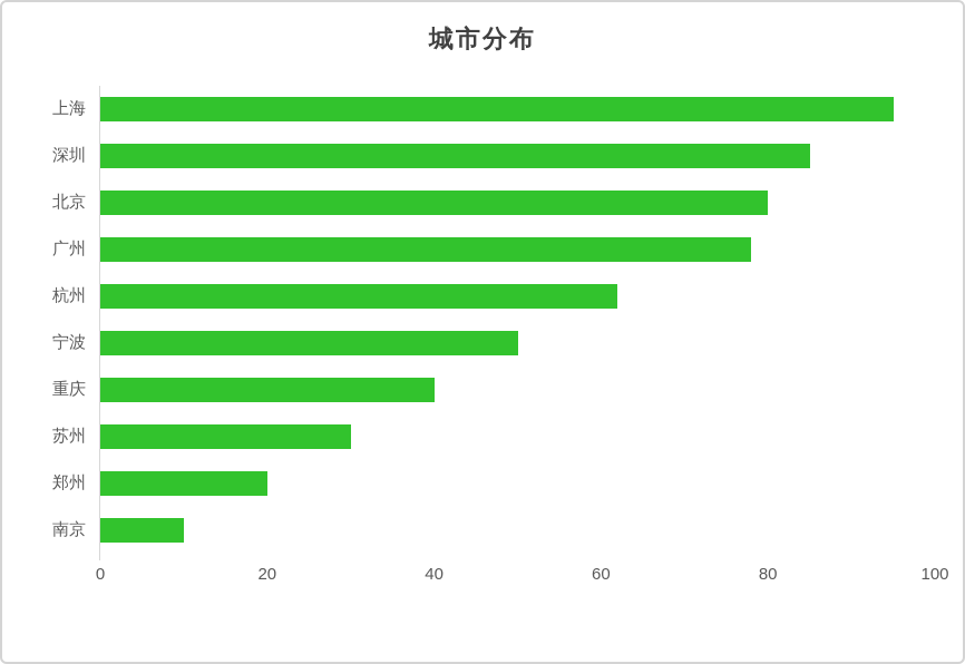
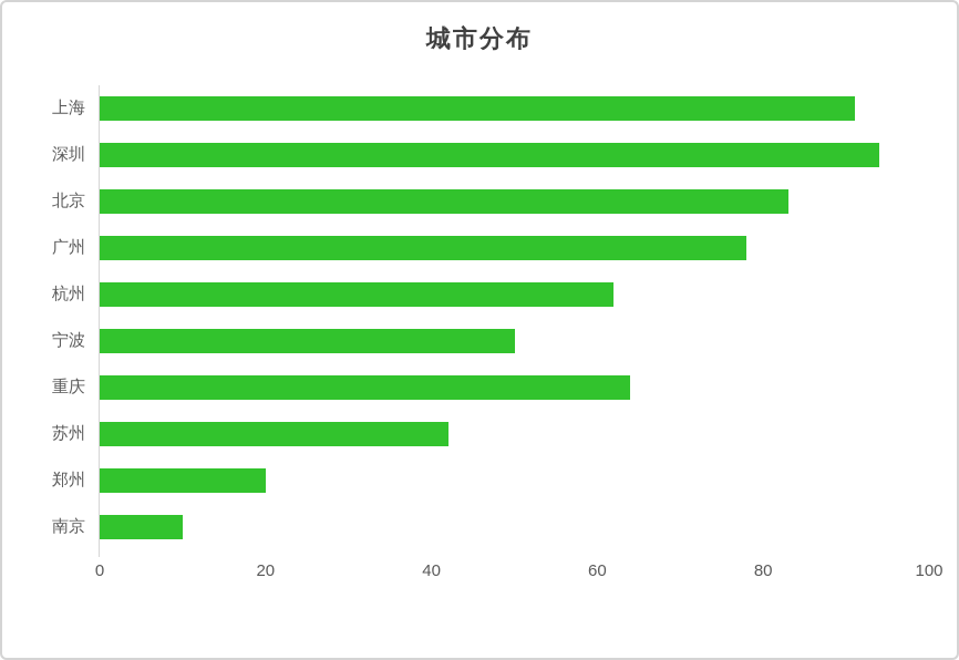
上海: 95 -> 91
深圳: 85 -> 94
北京: 80 -> 83
重庆: 40 -> 64
苏州: 30 -> 42
